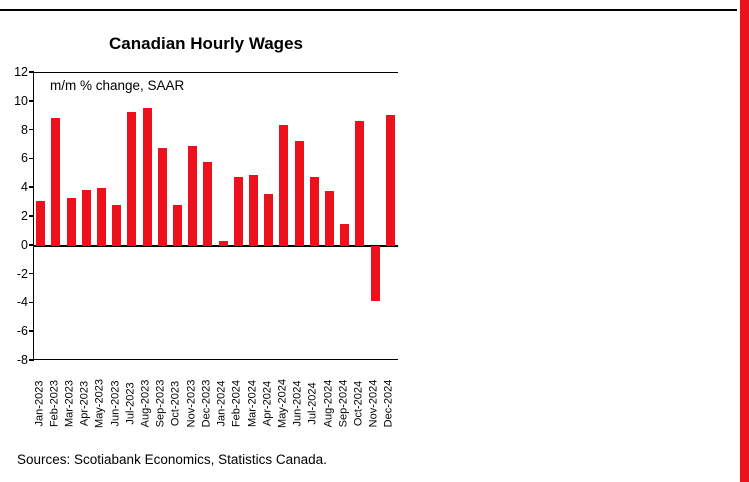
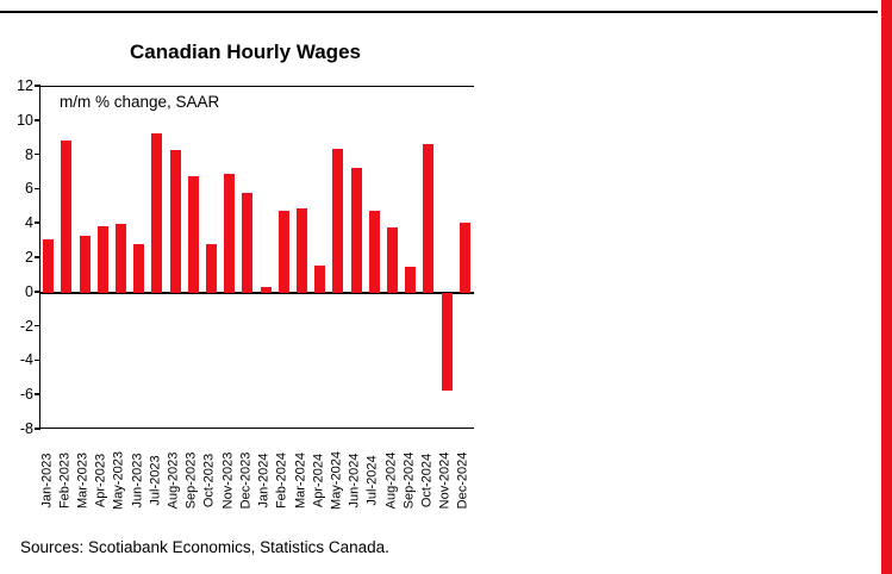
Aug-2023: 9.6 -> 8.3
Apr-2024: 3.6 -> 1.6
Nov-2024: -3.8 -> -5.7
Dec-2024: 9.1 -> 4.1
